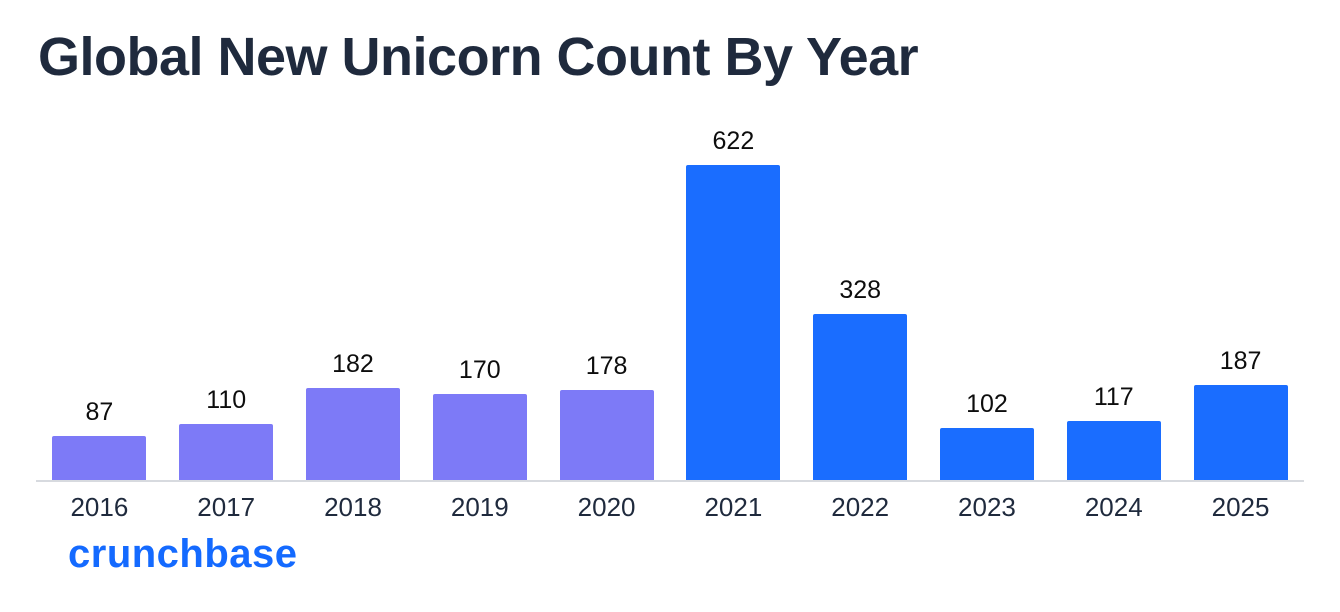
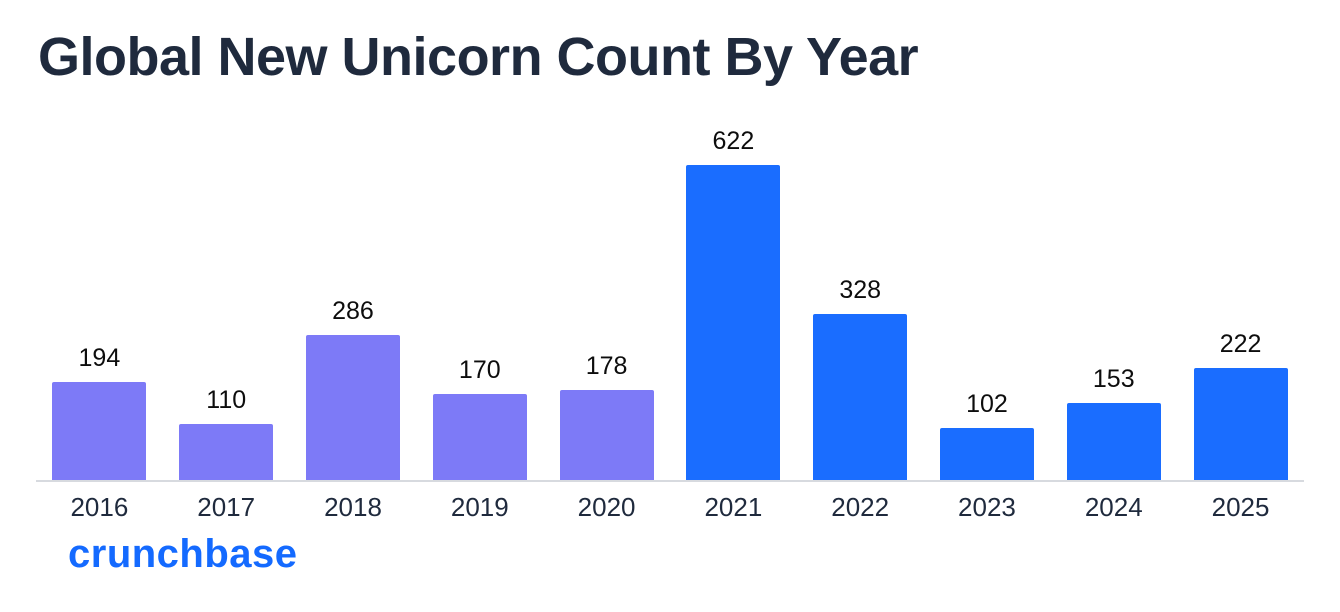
2016: 87 -> 194
2018: 182 -> 286
2024: 117 -> 153
2025: 187 -> 222
